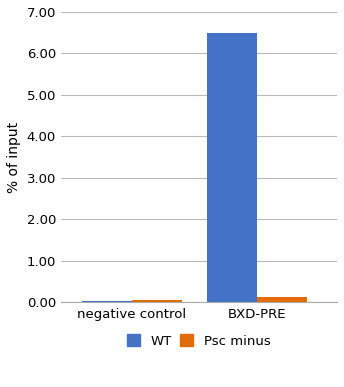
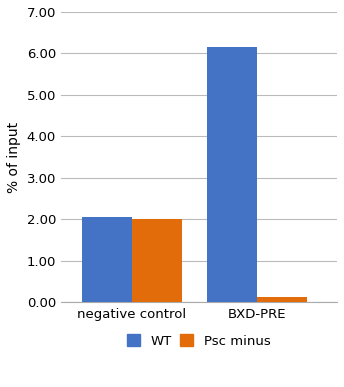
WT/negative control: 0.02 -> 2.05
Psc minus/negative control: 0.04 -> 2.00
WT/BXD-PRE: 6.48 -> 6.15
